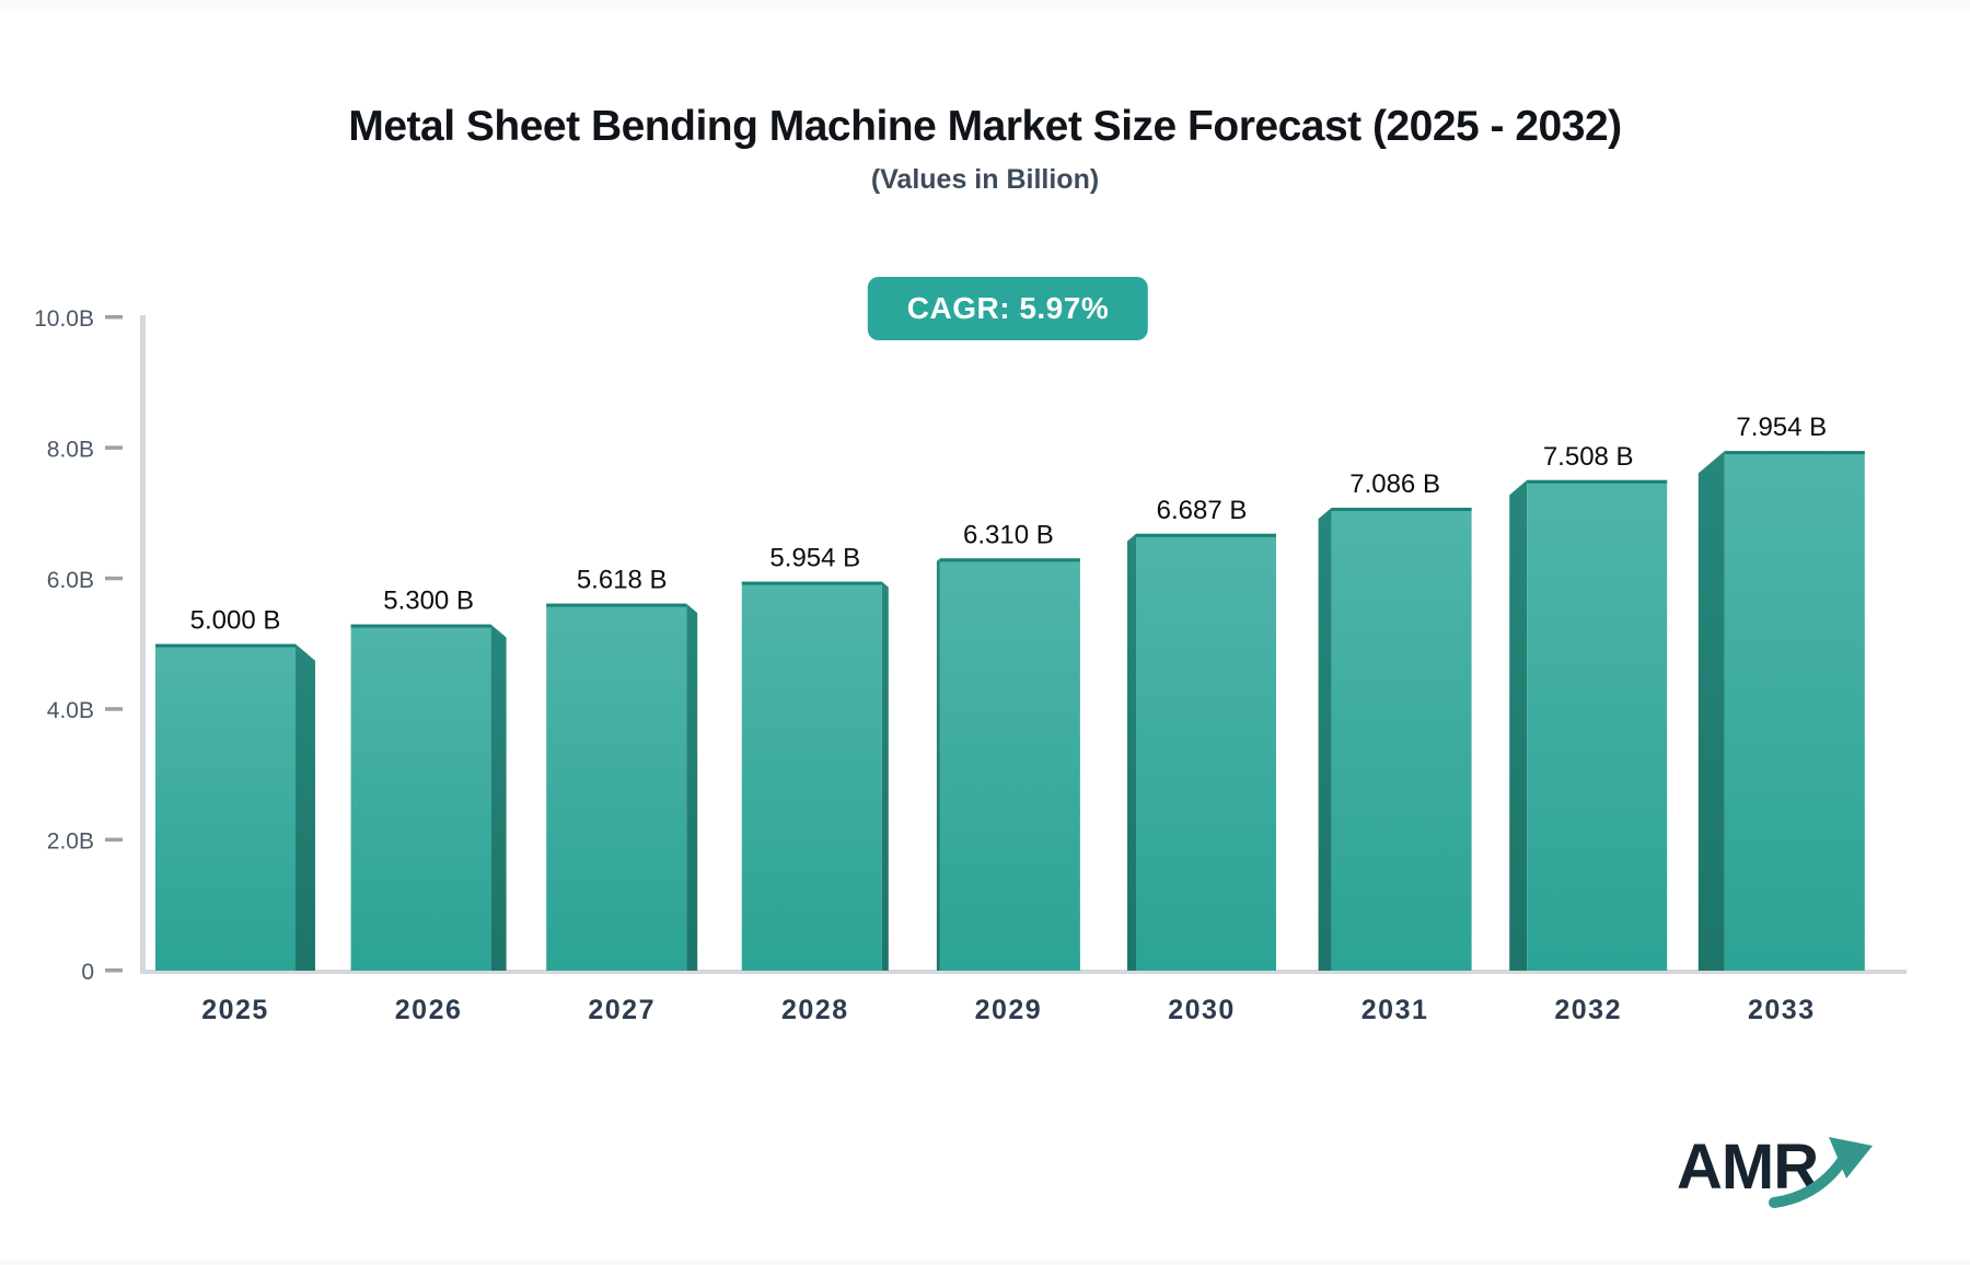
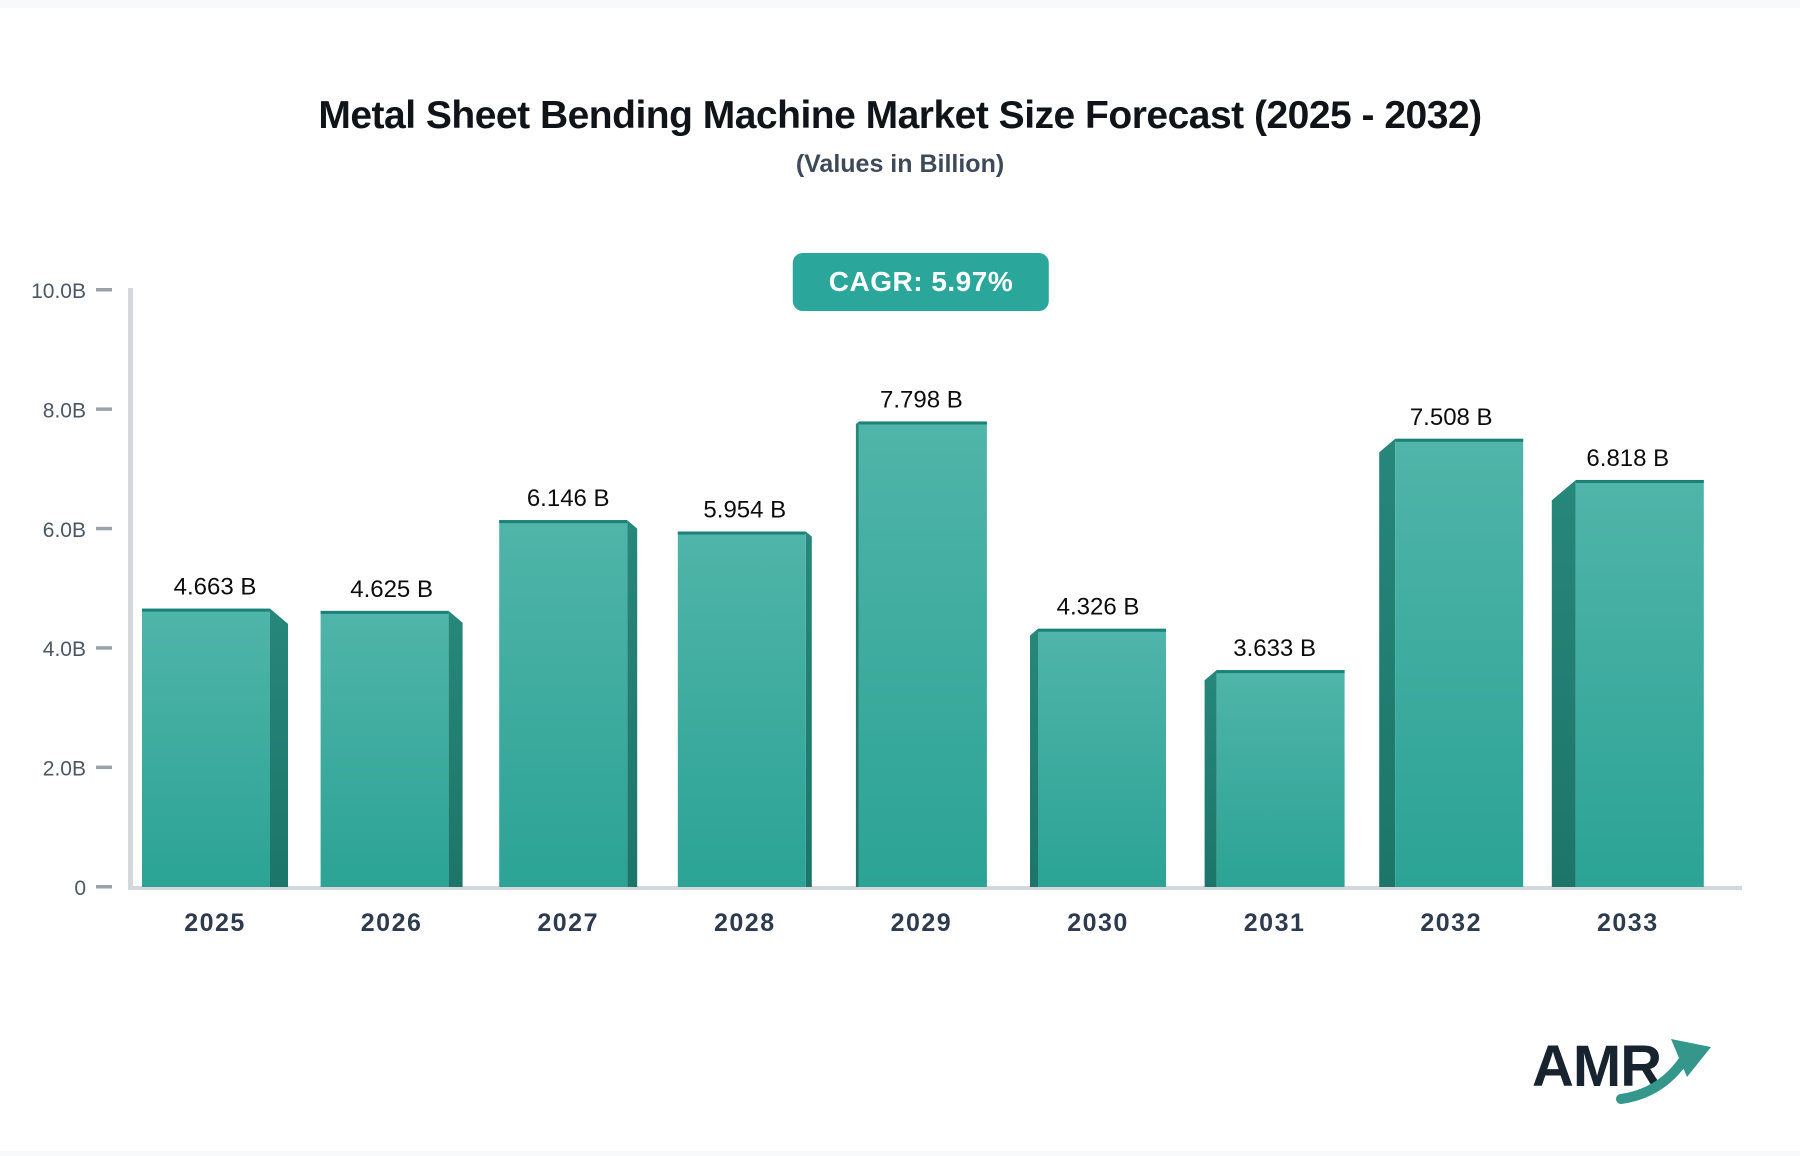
2025: 5.000 -> 4.663
2026: 5.300 -> 4.625
2027: 5.618 -> 6.146
2029: 6.310 -> 7.798
2030: 6.687 -> 4.326
2031: 7.086 -> 3.633
2033: 7.954 -> 6.818
